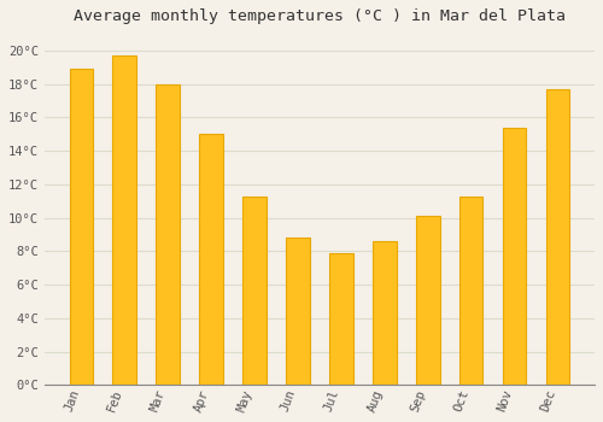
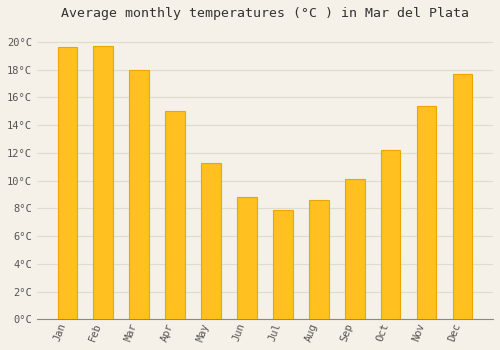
Jan: 18.9°C -> 19.6°C
Oct: 11.3°C -> 12.2°C
